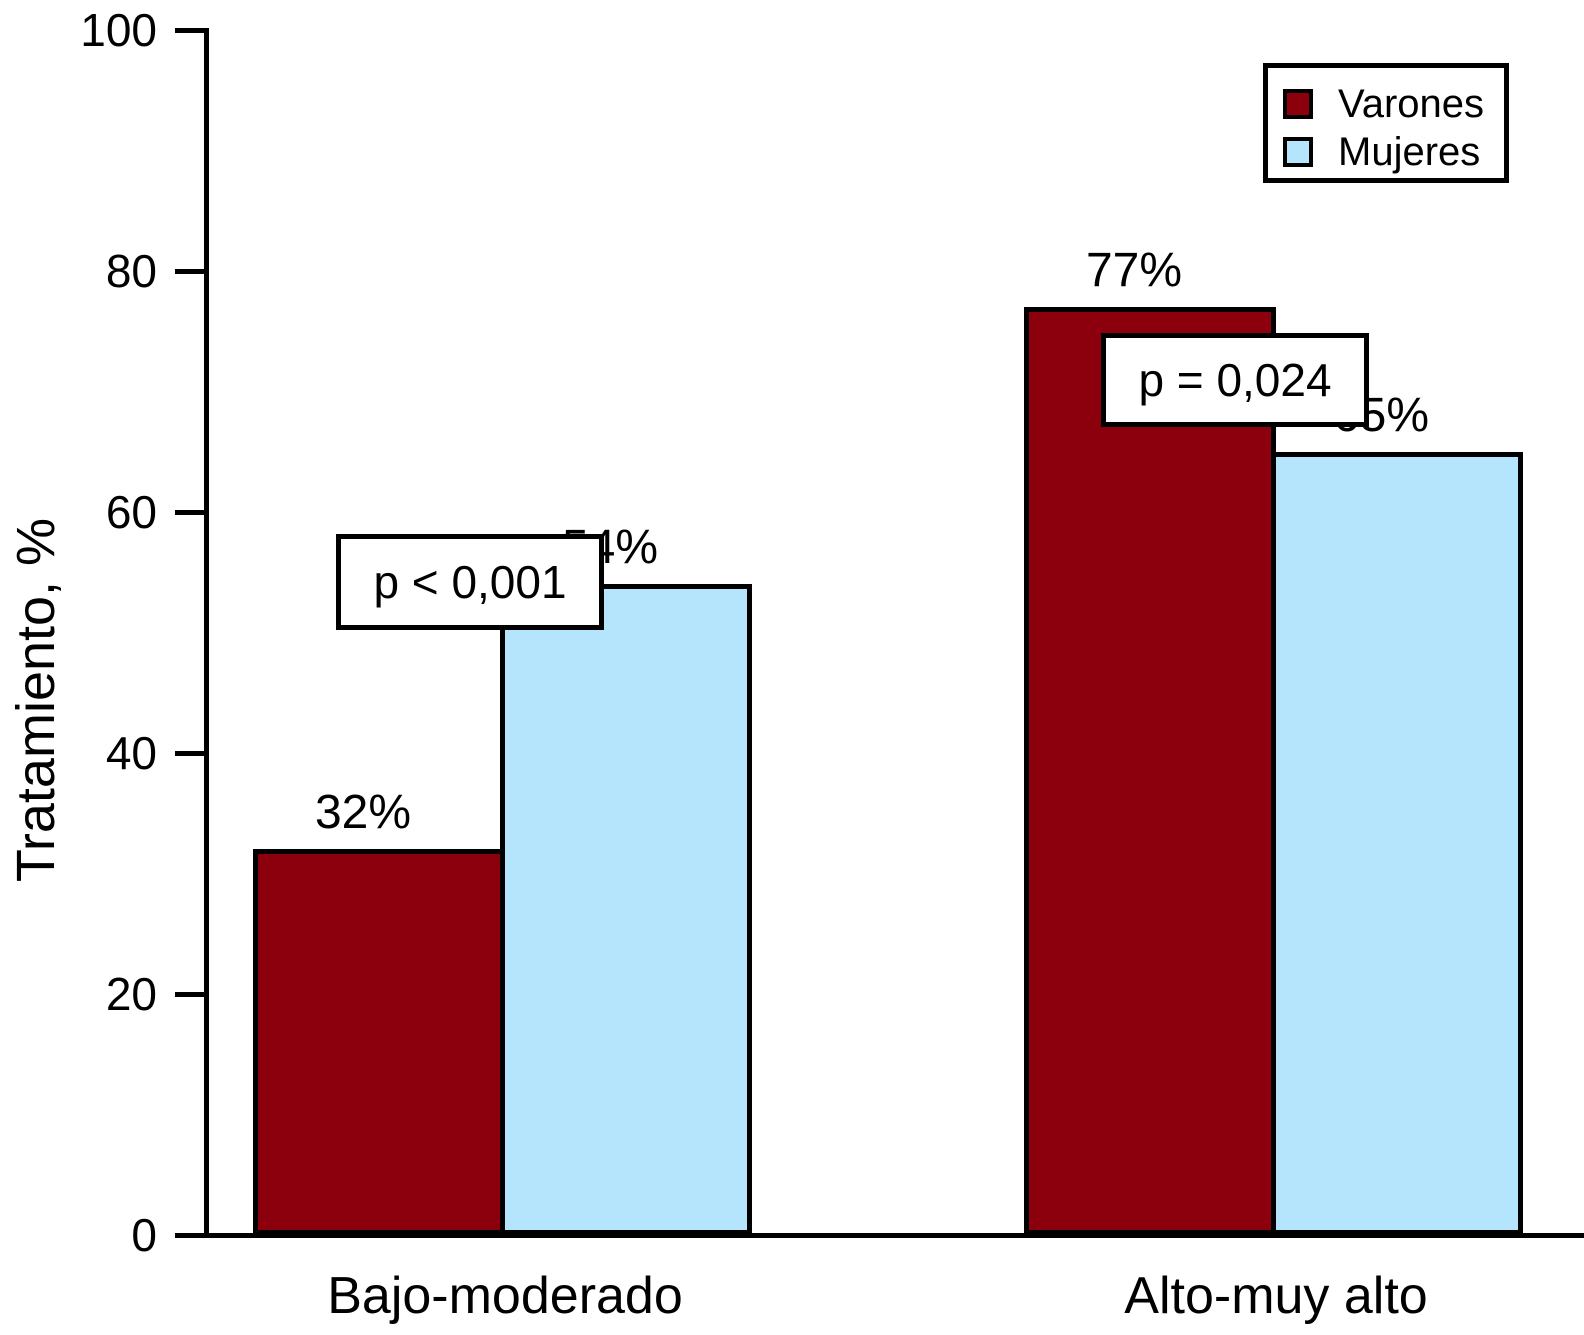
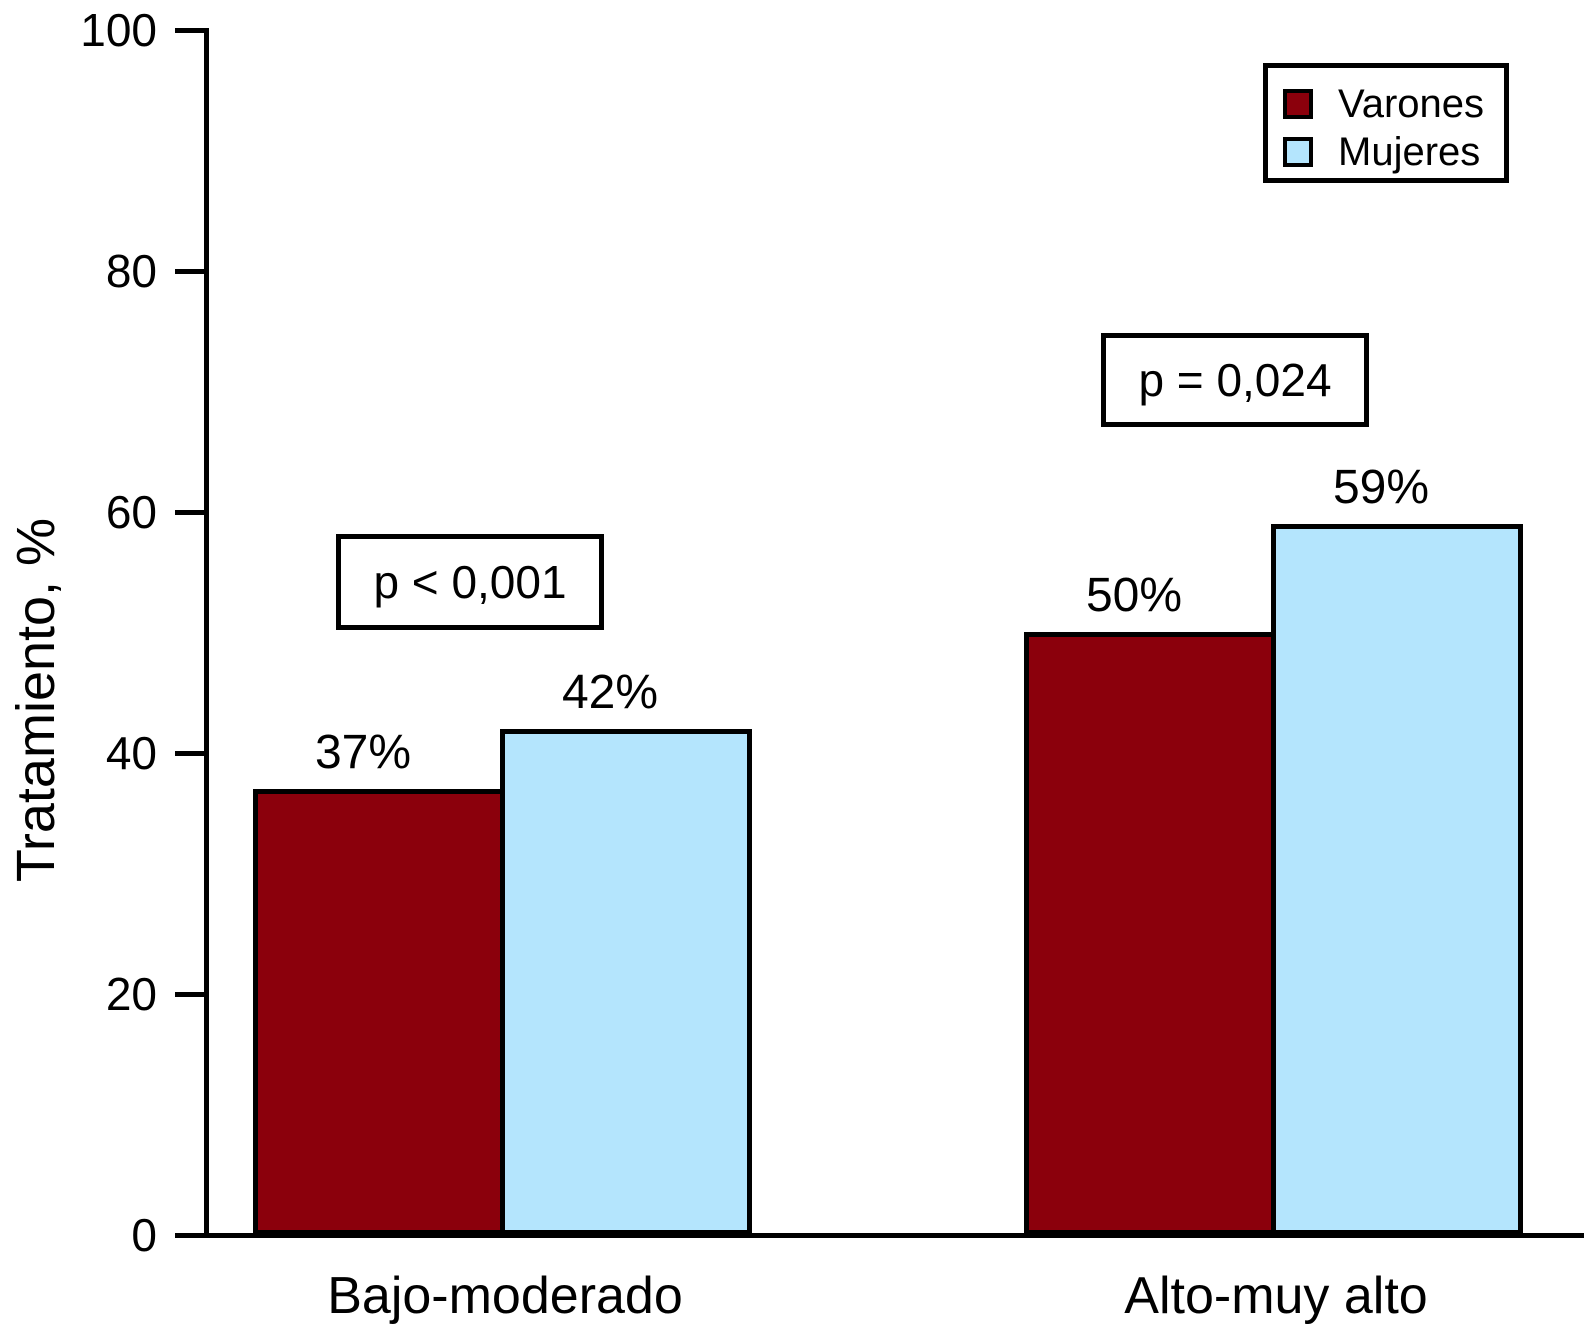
Varones/Bajo-moderado: 32% -> 37%
Mujeres/Bajo-moderado: 54% -> 42%
Varones/Alto-muy alto: 77% -> 50%
Mujeres/Alto-muy alto: 65% -> 59%
